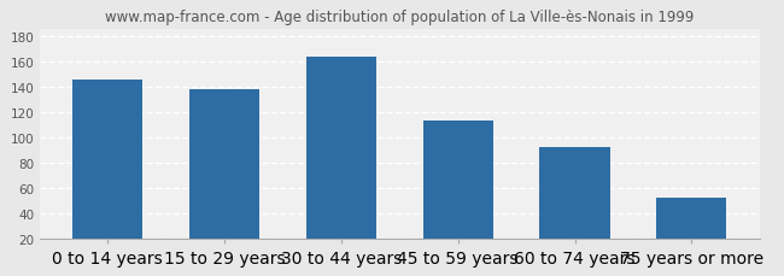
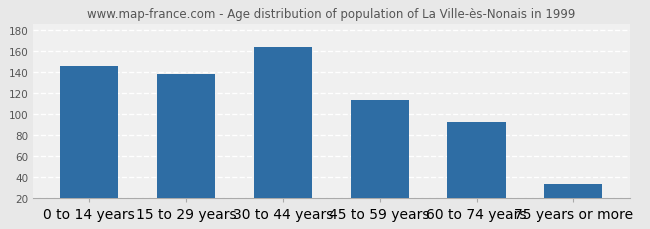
75 years or more: 52 -> 33
